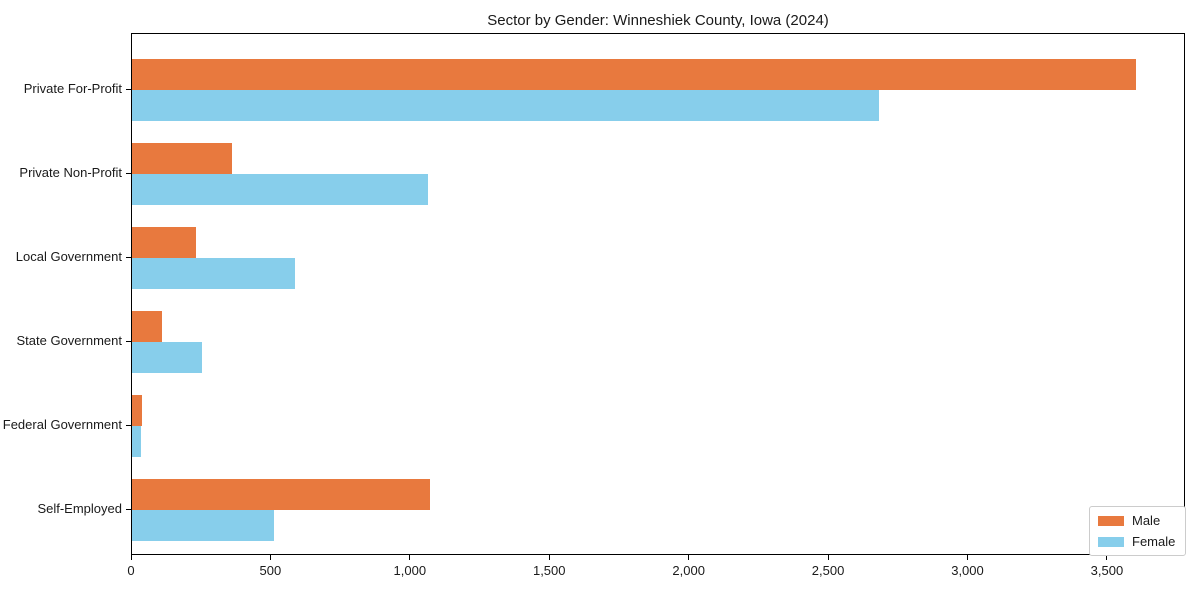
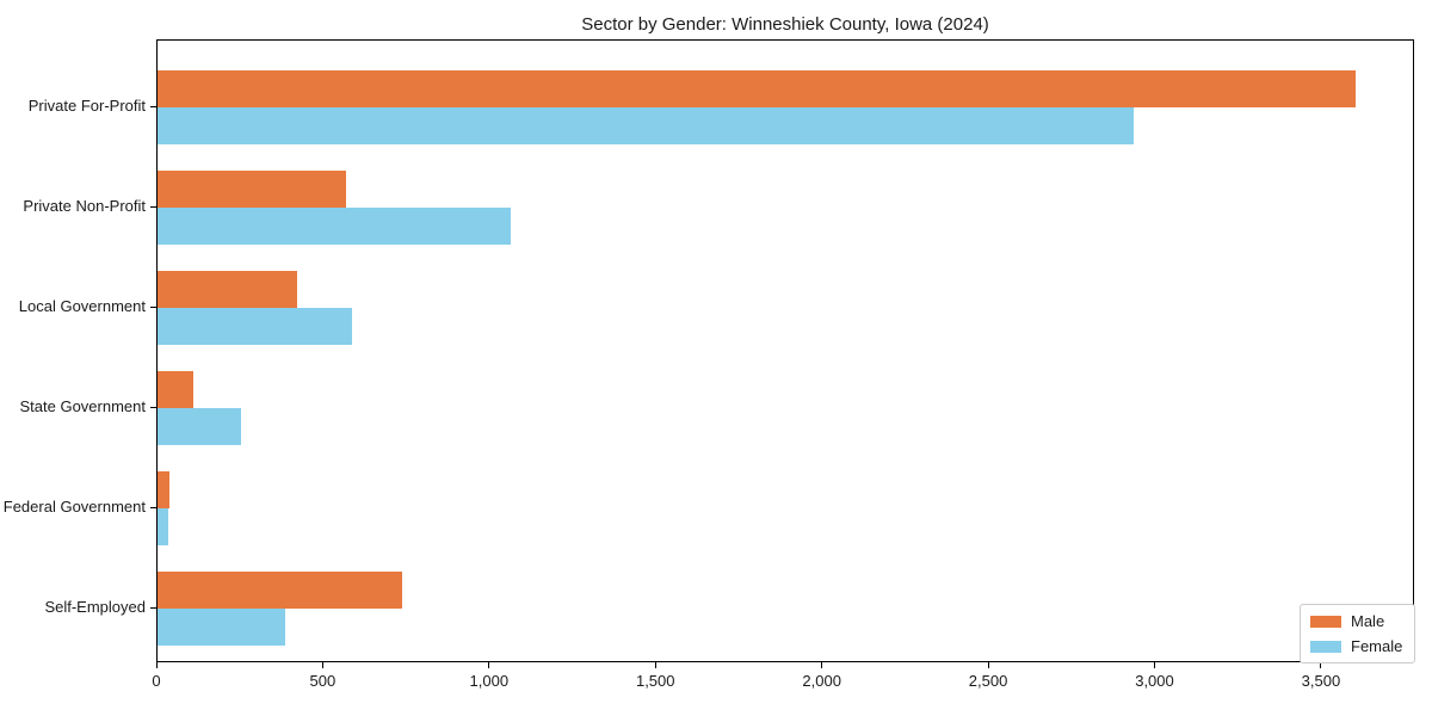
Female/Private For-Profit: 2680 -> 2930
Male/Private Non-Profit: 360 -> 570
Male/Local Government: 230 -> 420
Male/Self-Employed: 1070 -> 740
Female/Self-Employed: 510 -> 380
